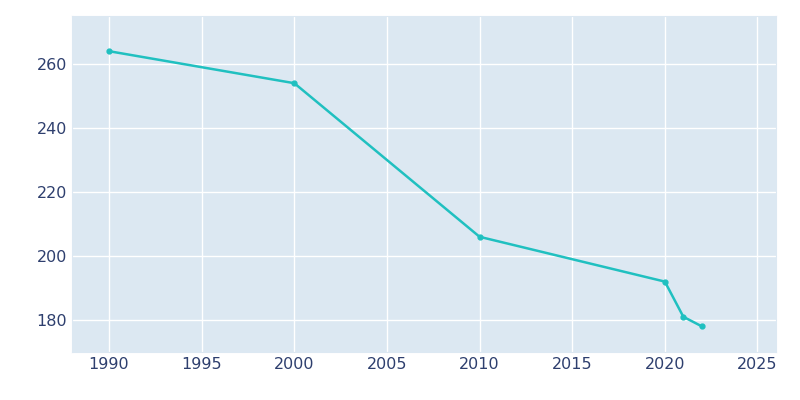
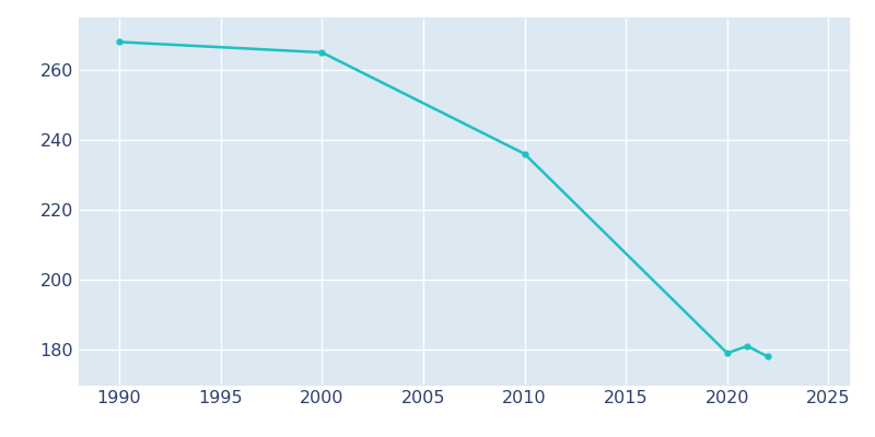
1990: 264 -> 268
2000: 254 -> 265
2010: 206 -> 236
2020: 192 -> 179
